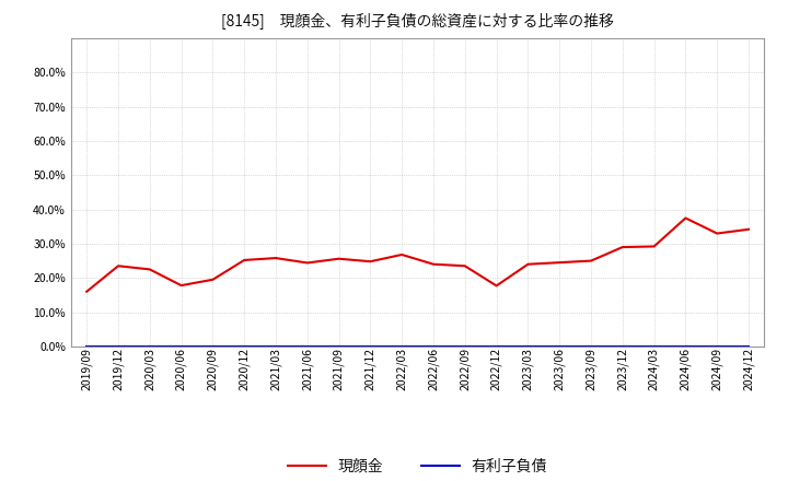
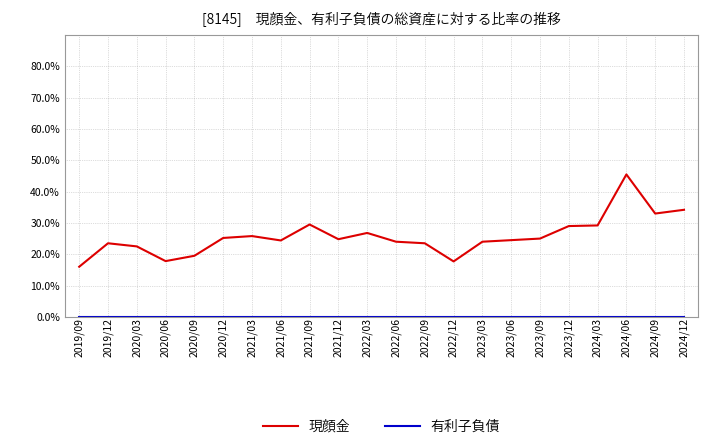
現顔金/2021/09: 25.6% -> 29.5%
現顔金/2024/06: 37.5% -> 45.5%
